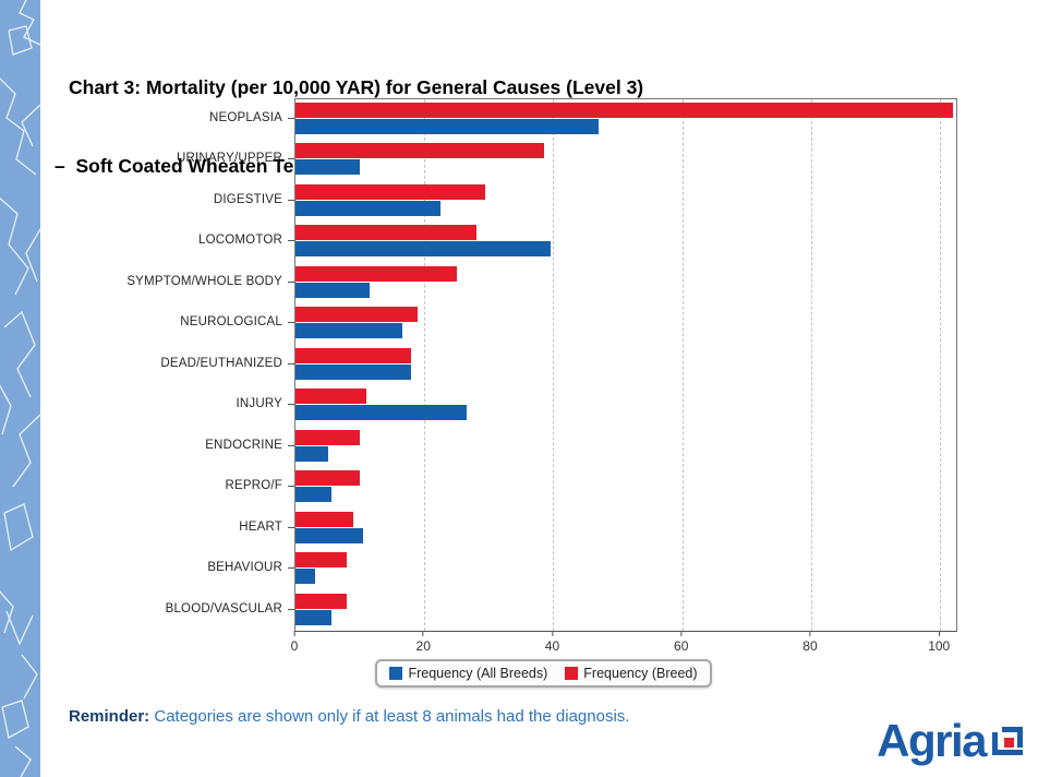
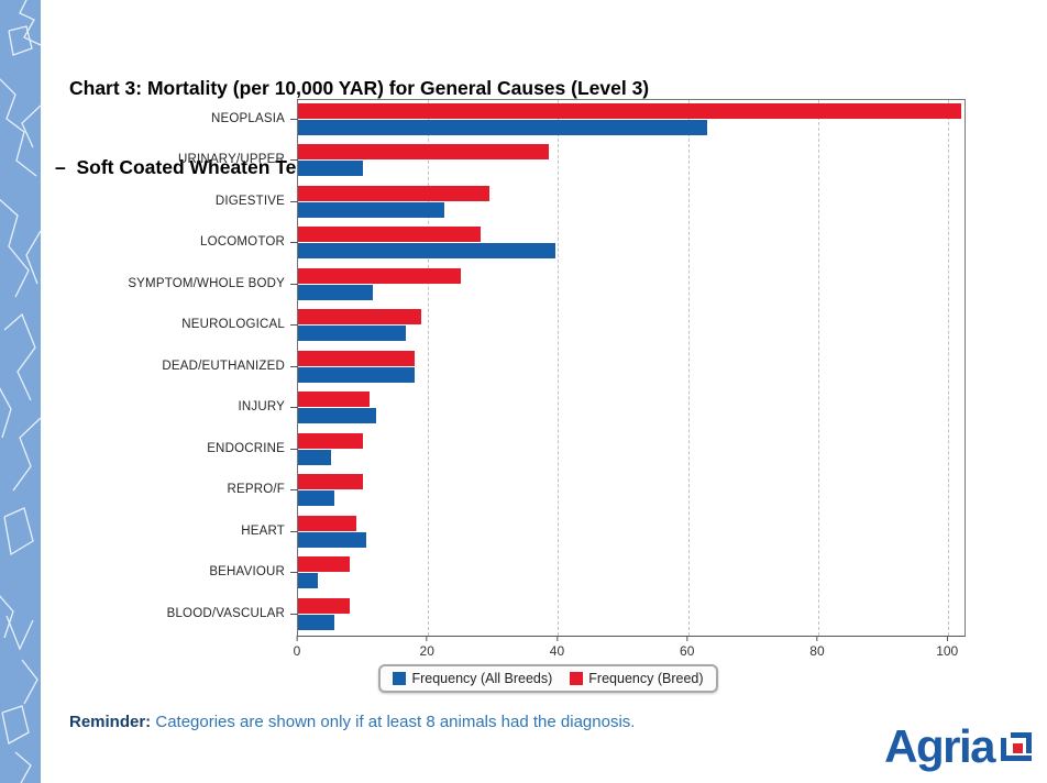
Frequency (All Breeds)/NEOPLASIA: 47 -> 63
Frequency (All Breeds)/INJURY: 26 -> 12
